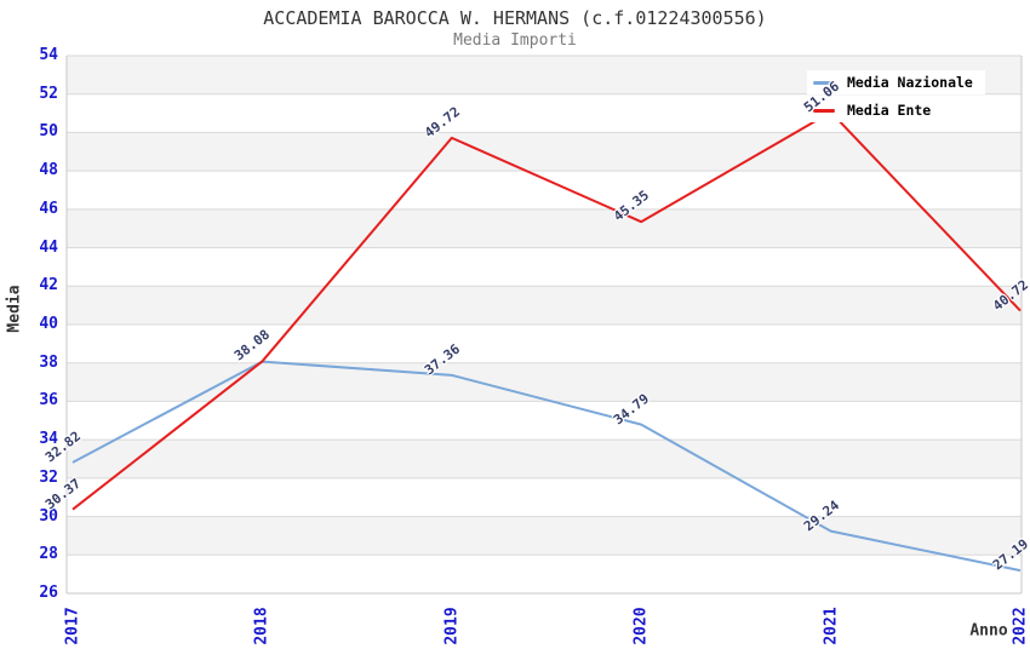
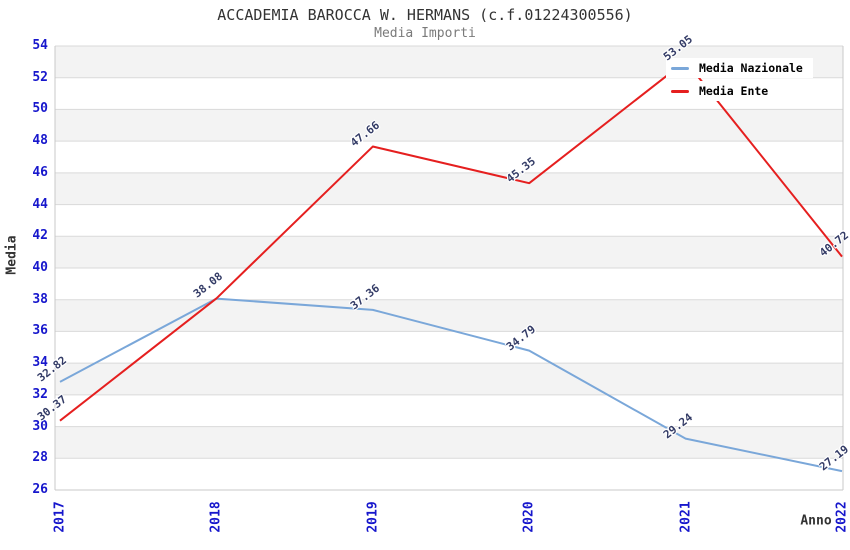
Media Ente/2019: 49.72 -> 47.66
Media Ente/2021: 51.06 -> 53.05
